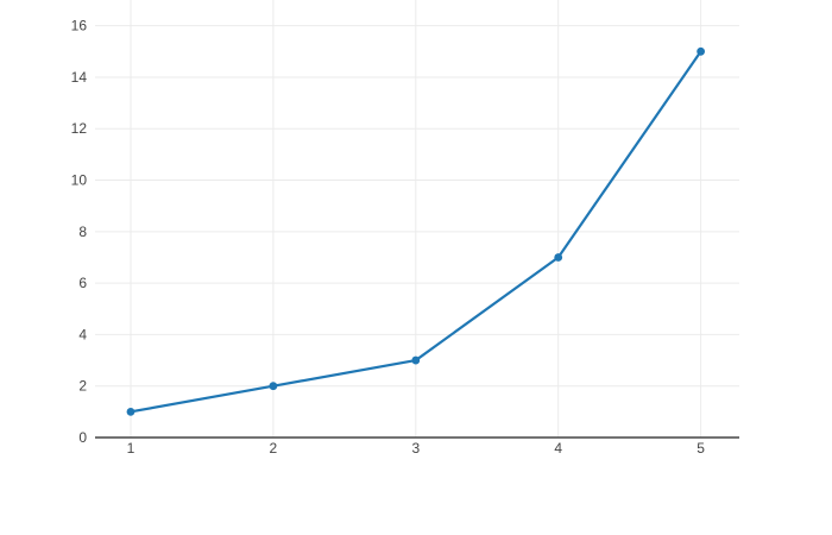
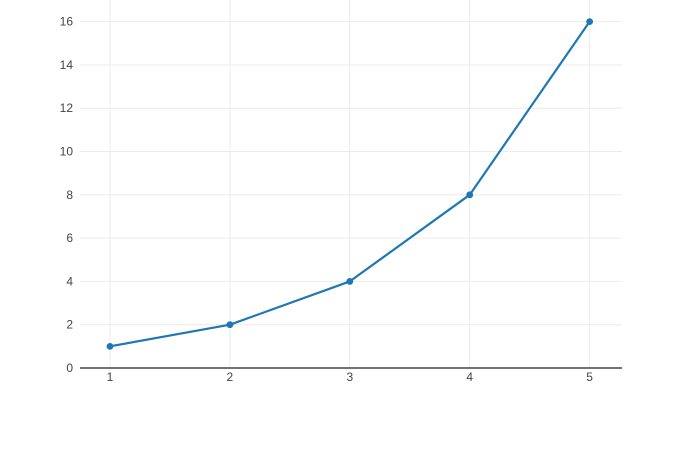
3: 3 -> 4
4: 7 -> 8
5: 15 -> 16
